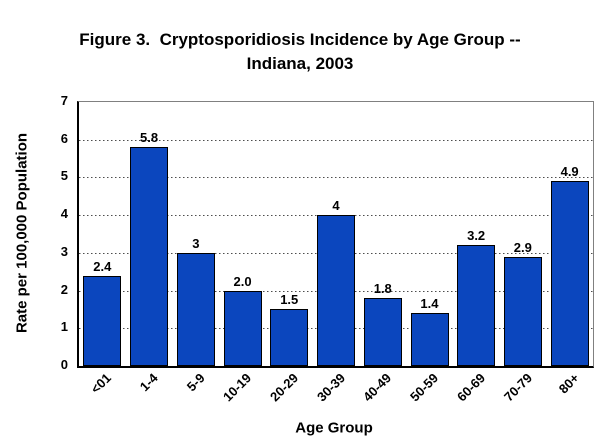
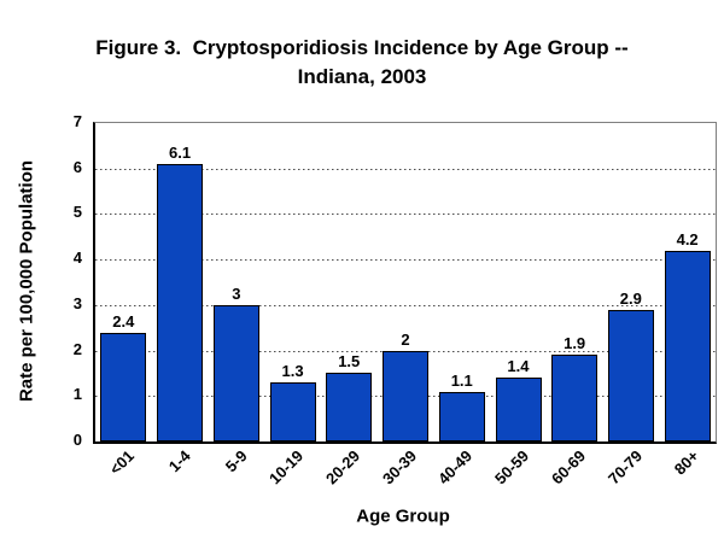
1-4: 5.8 -> 6.1
10-19: 2.0 -> 1.3
30-39: 4 -> 2
40-49: 1.8 -> 1.1
60-69: 3.2 -> 1.9
80+: 4.9 -> 4.2
